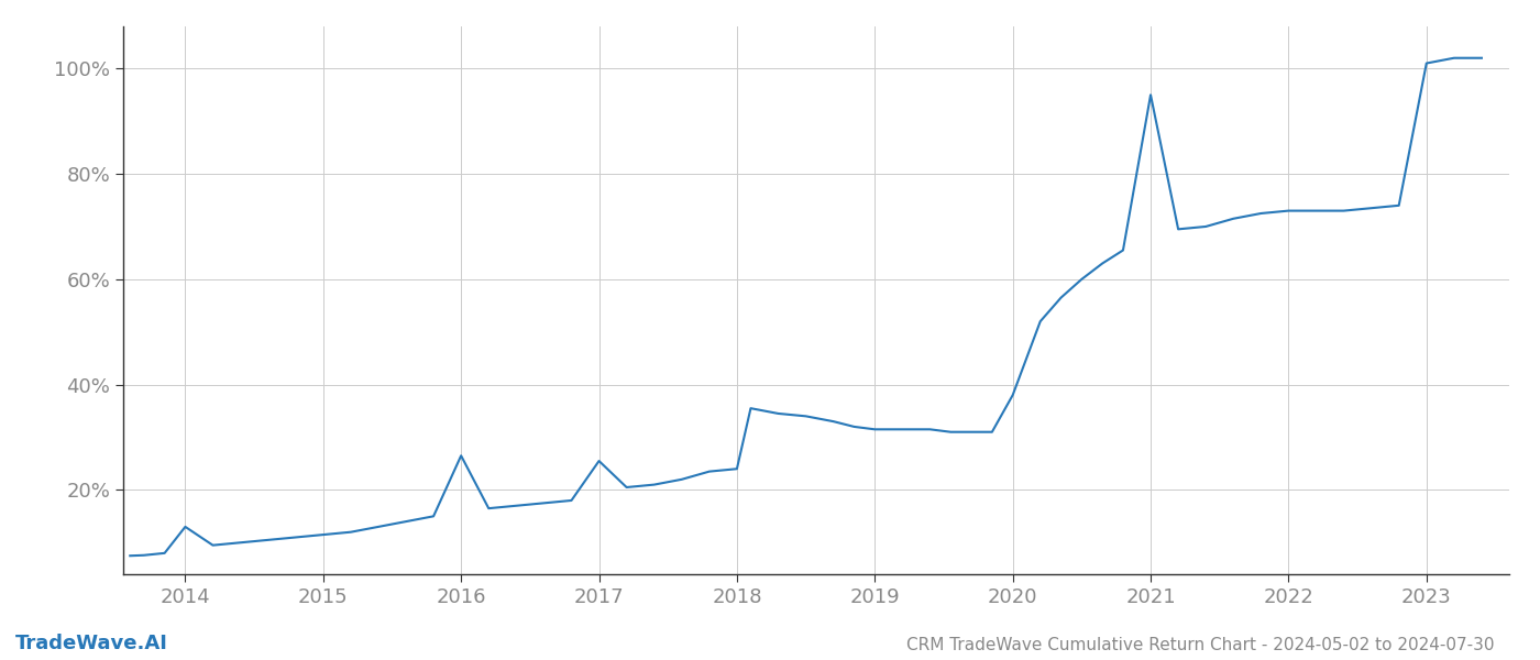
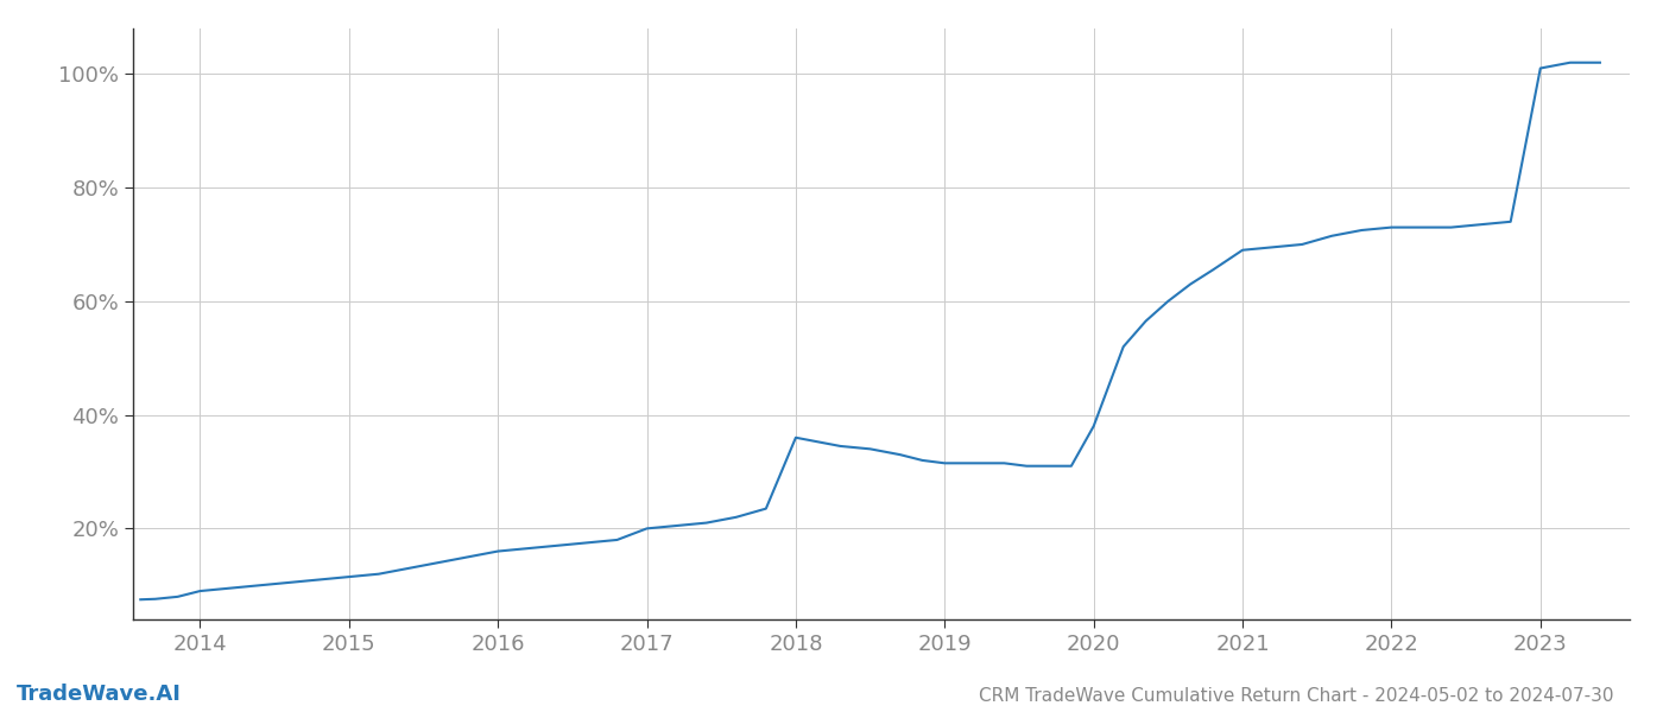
2014: 13.0% -> 9.0%
2016: 26.5% -> 16.0%
2017: 25.5% -> 20.0%
2018: 24.0% -> 36.0%
2021: 95.0% -> 69.0%
